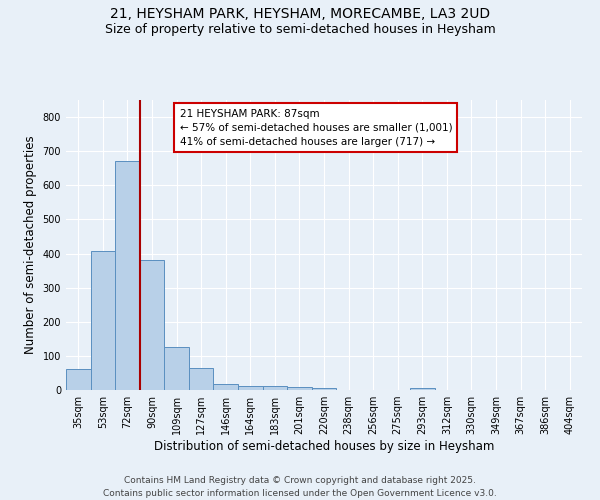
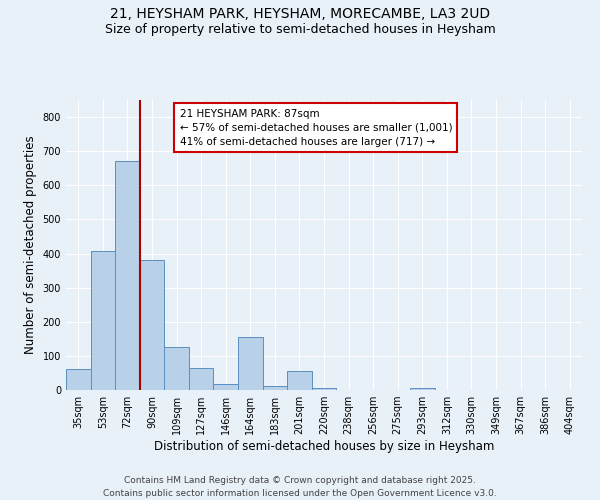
164sqm: 13 -> 155
201sqm: 8 -> 55
